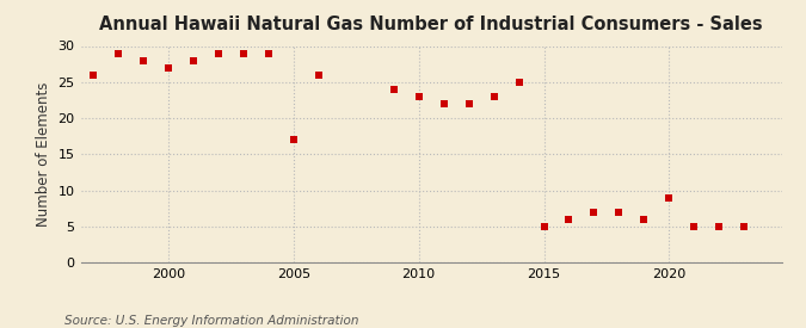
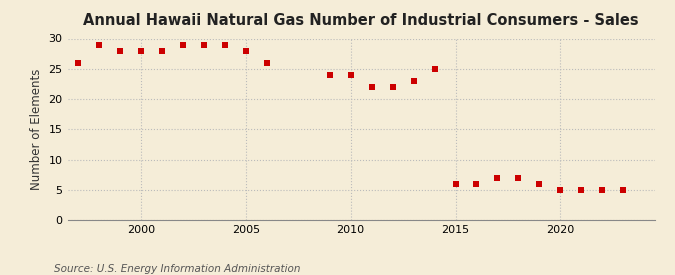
2000: 27 -> 28
2005: 17 -> 28
2010: 23 -> 24
2015: 5 -> 6
2020: 9 -> 5
